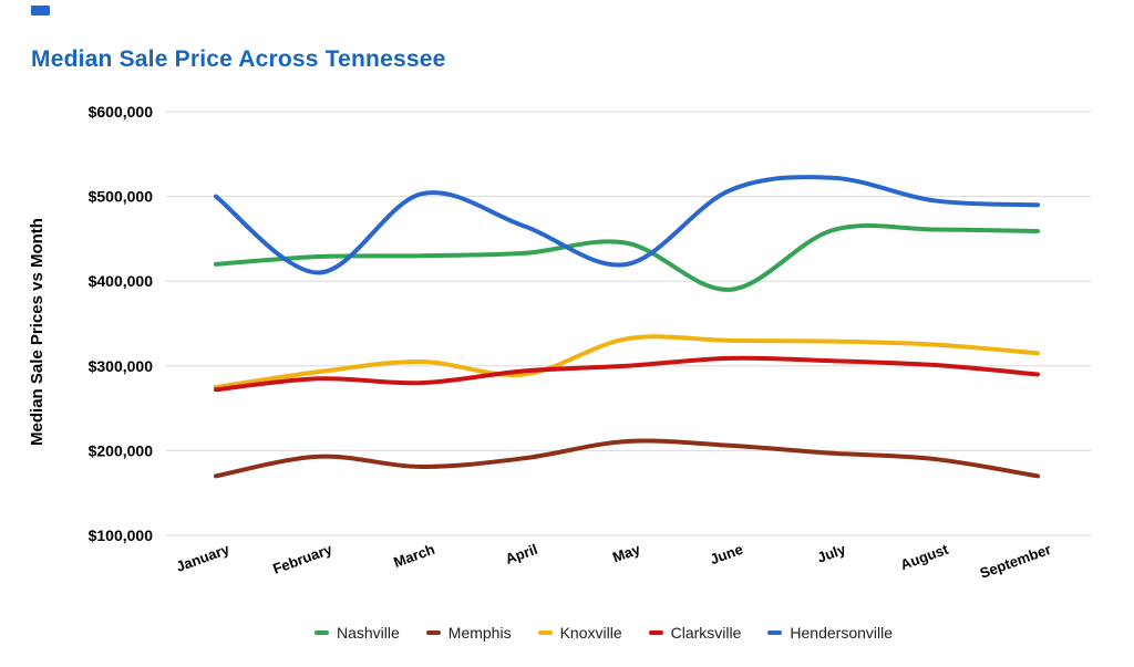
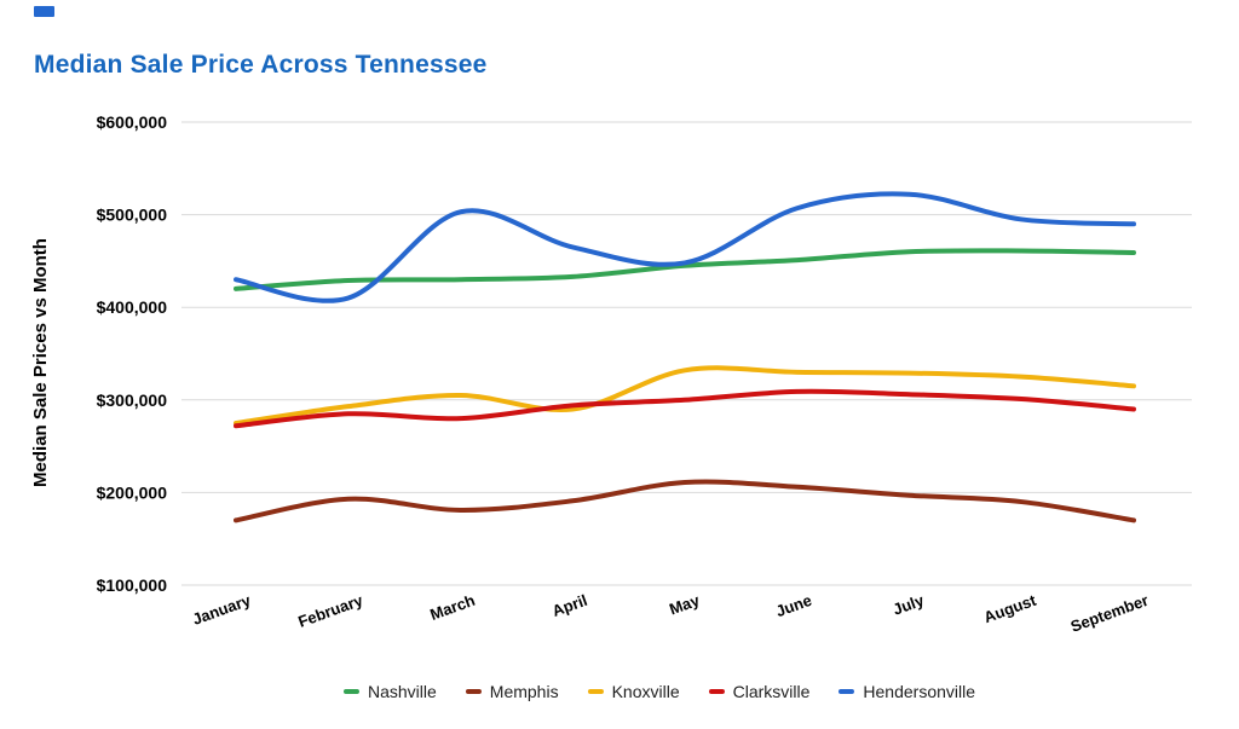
Hendersonville/January: $500000 -> $430000
Hendersonville/May: $420000 -> $450000
Nashville/June: $390000 -> $450000
